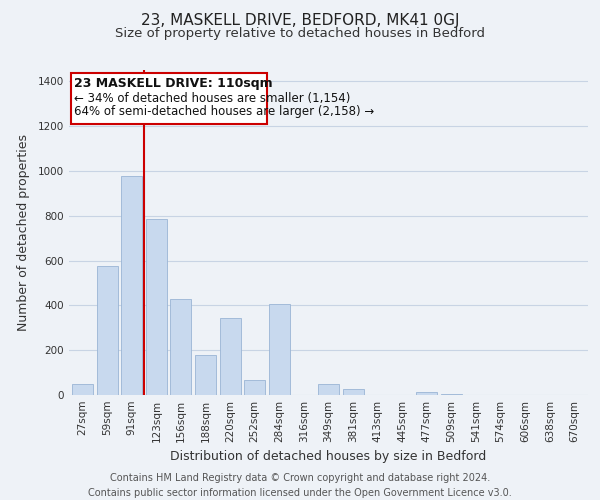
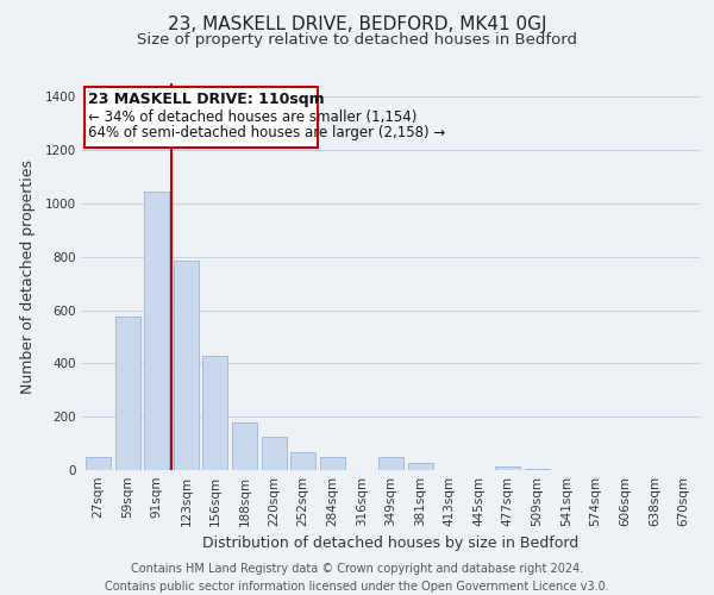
91sqm: 975 -> 1042
220sqm: 345 -> 125
284sqm: 405 -> 50
